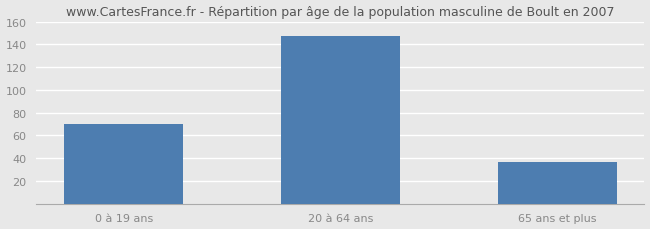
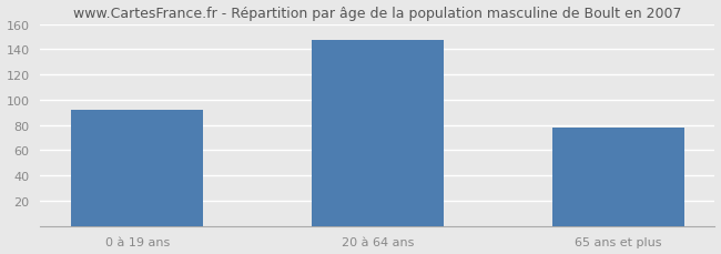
0 à 19 ans: 70 -> 92
65 ans et plus: 37 -> 78
